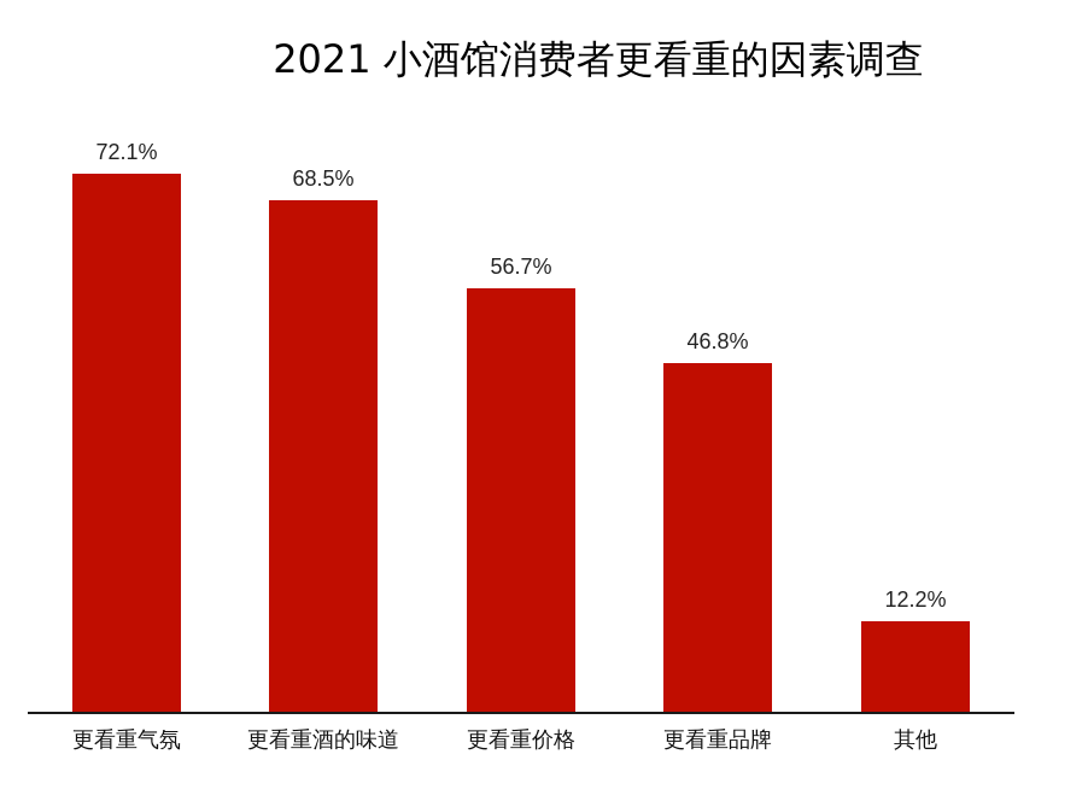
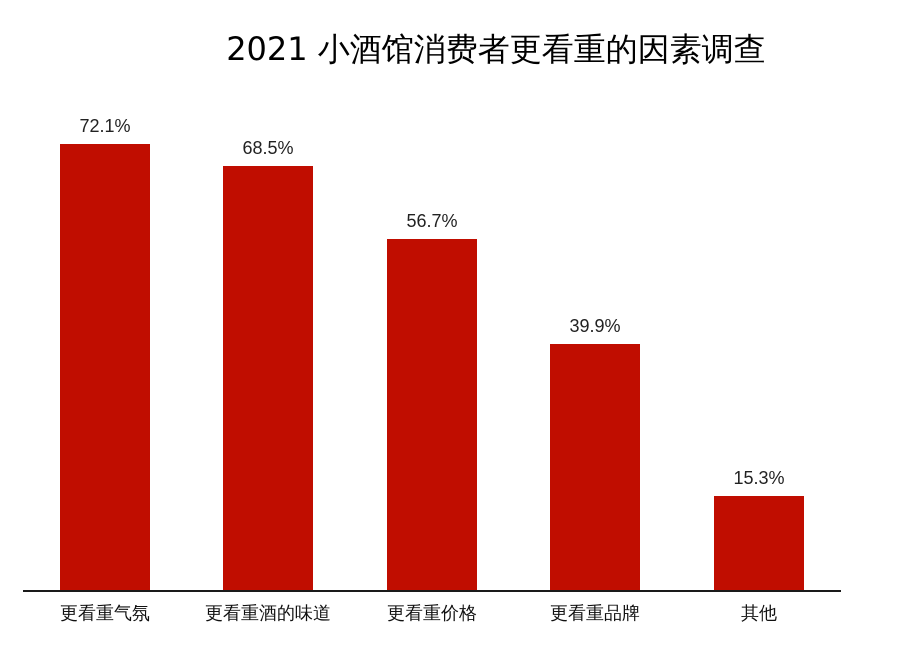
更看重品牌: 46.8% -> 39.9%
其他: 12.2% -> 15.3%
